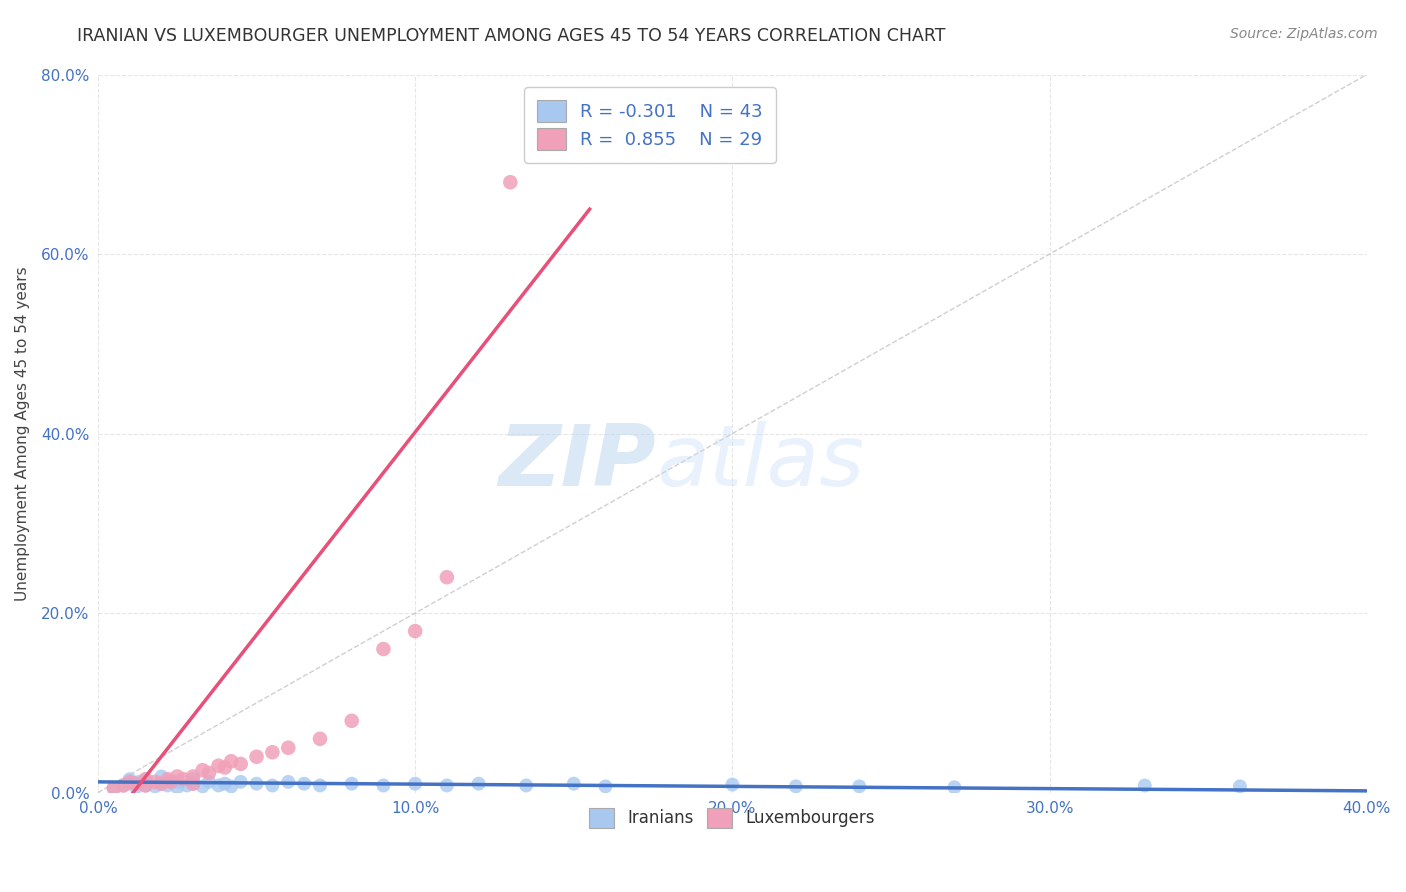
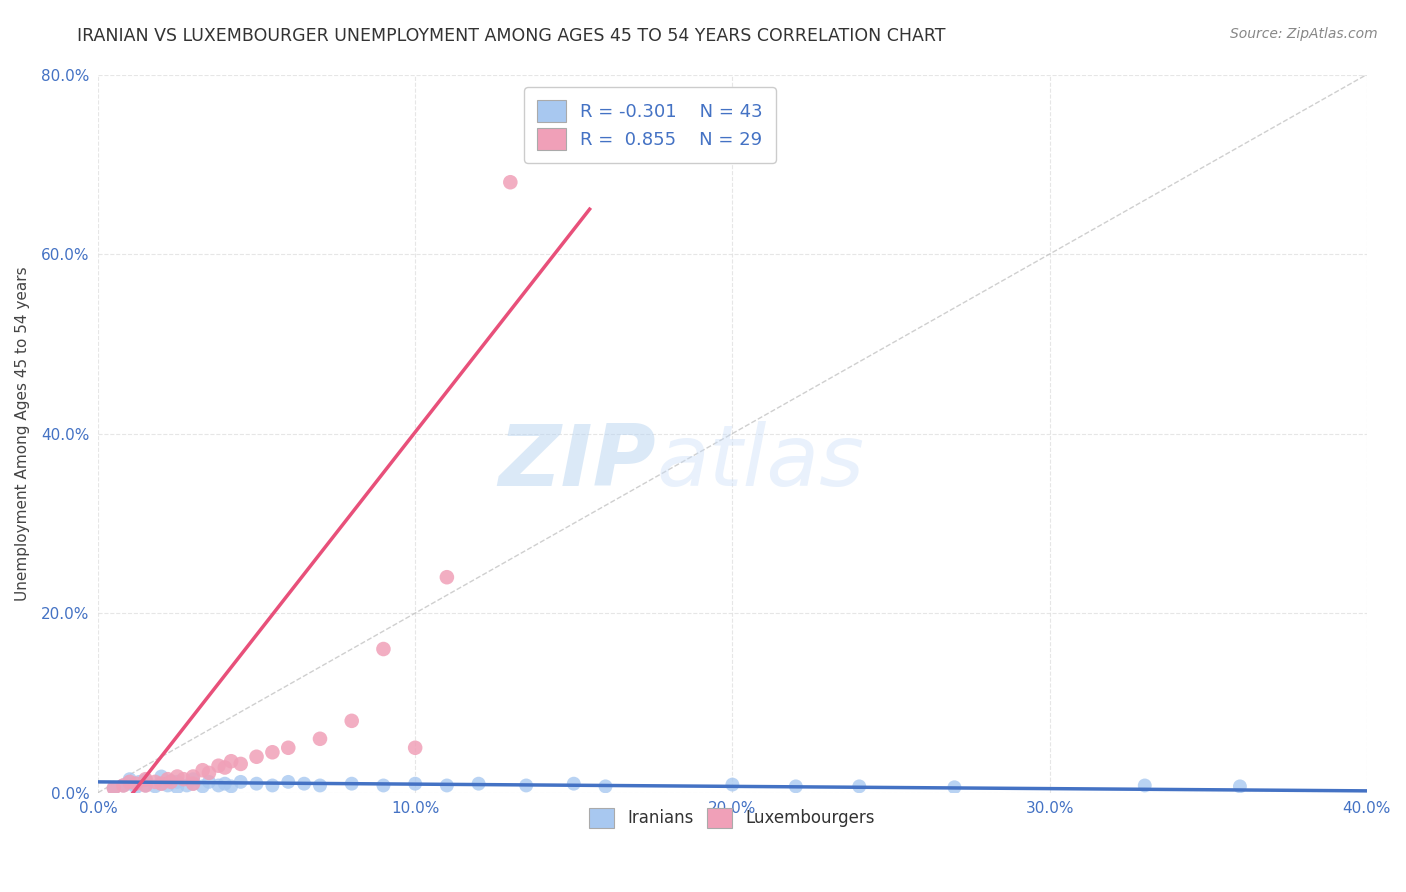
Luxembourgers/10.0%: 18.0% -> 5.0%
